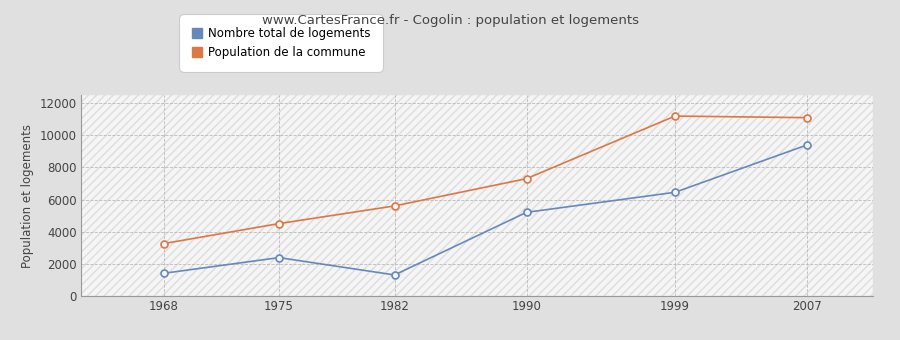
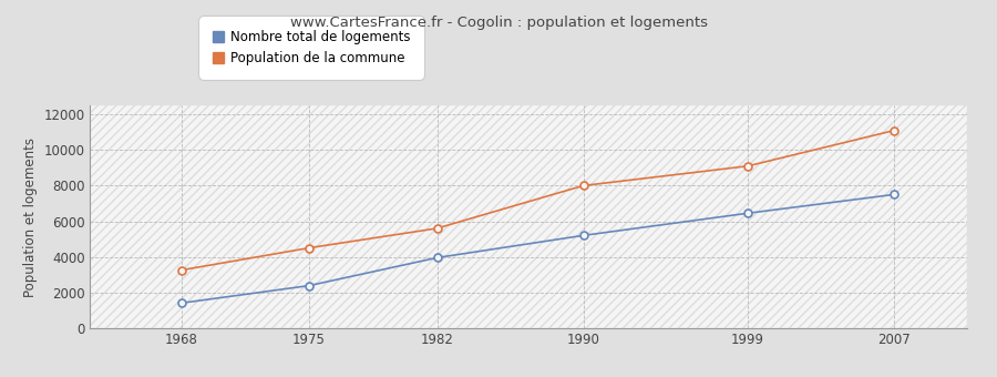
Nombre total de logements/1982: 1300 -> 4000
Population de la commune/1990: 7300 -> 8000
Population de la commune/1999: 11200 -> 9100
Nombre total de logements/2007: 9400 -> 7500
